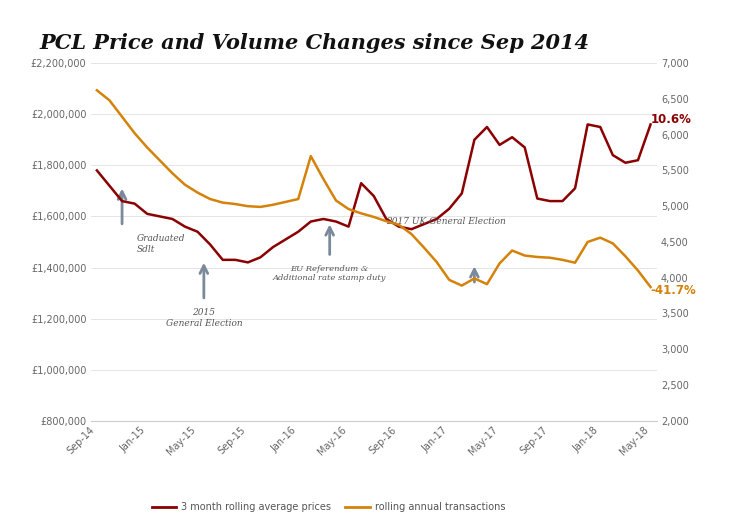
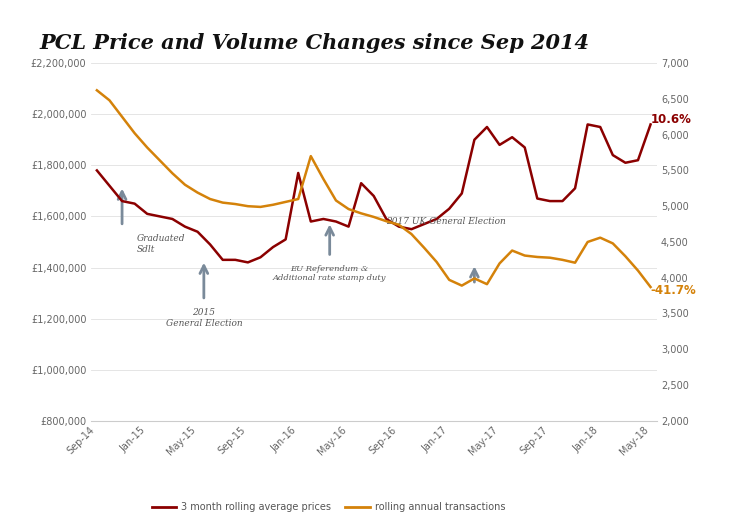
3 month rolling average prices/Jan-16: £1,540,000 -> £1,770,000
